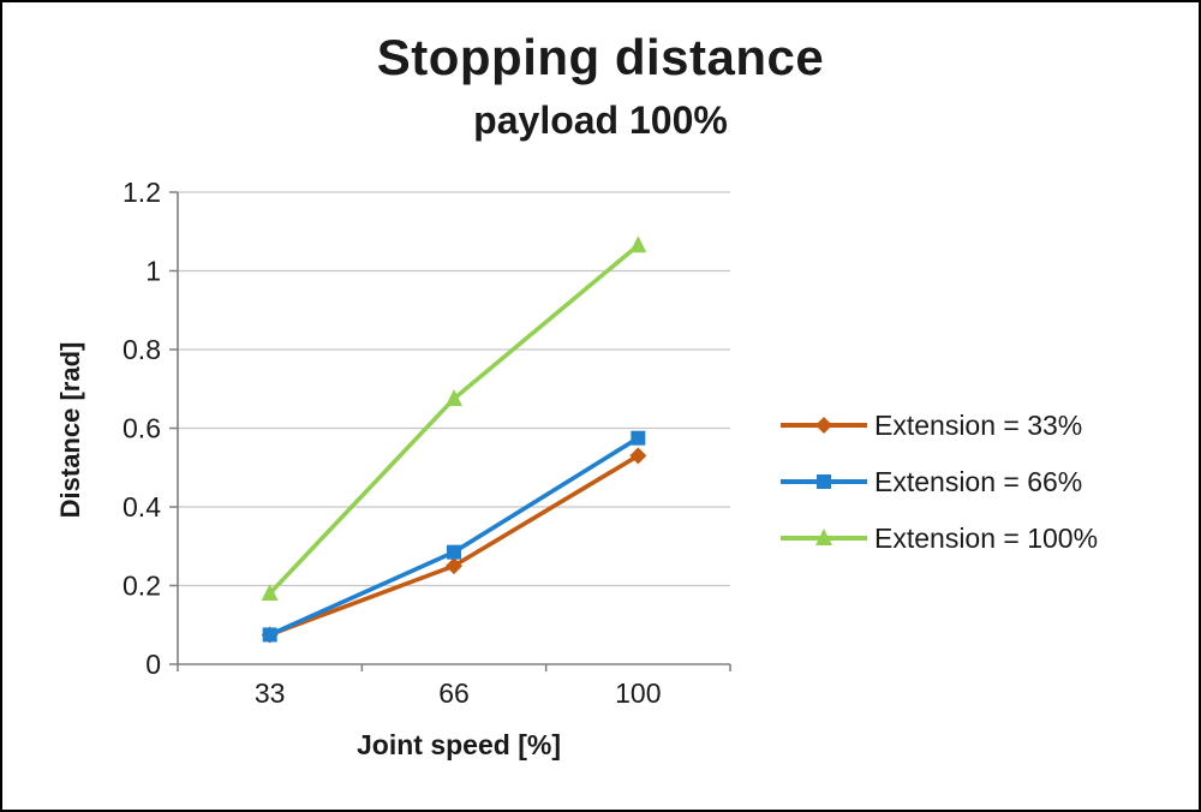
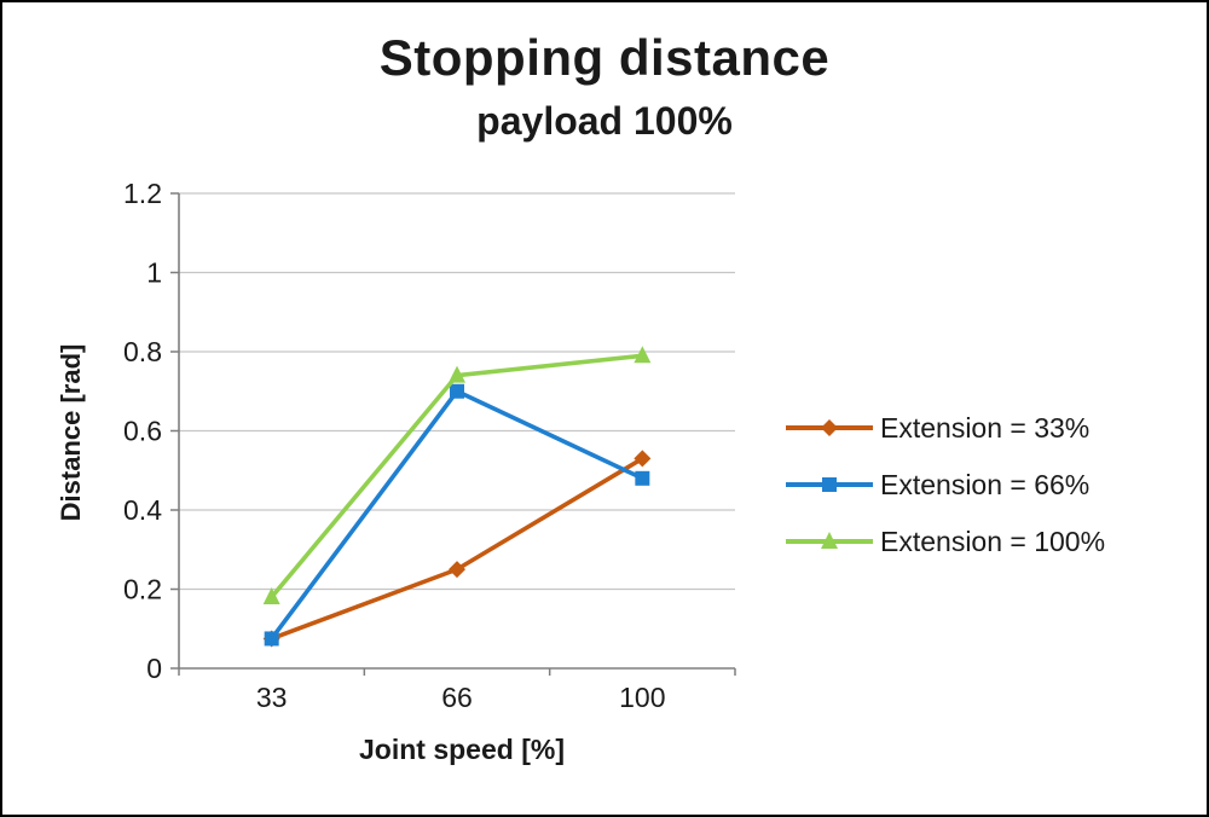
Extension = 66%/66: 0.28 -> 0.70
Extension = 100%/66: 0.68 -> 0.74
Extension = 66%/100: 0.57 -> 0.48
Extension = 100%/100: 1.06 -> 0.79
